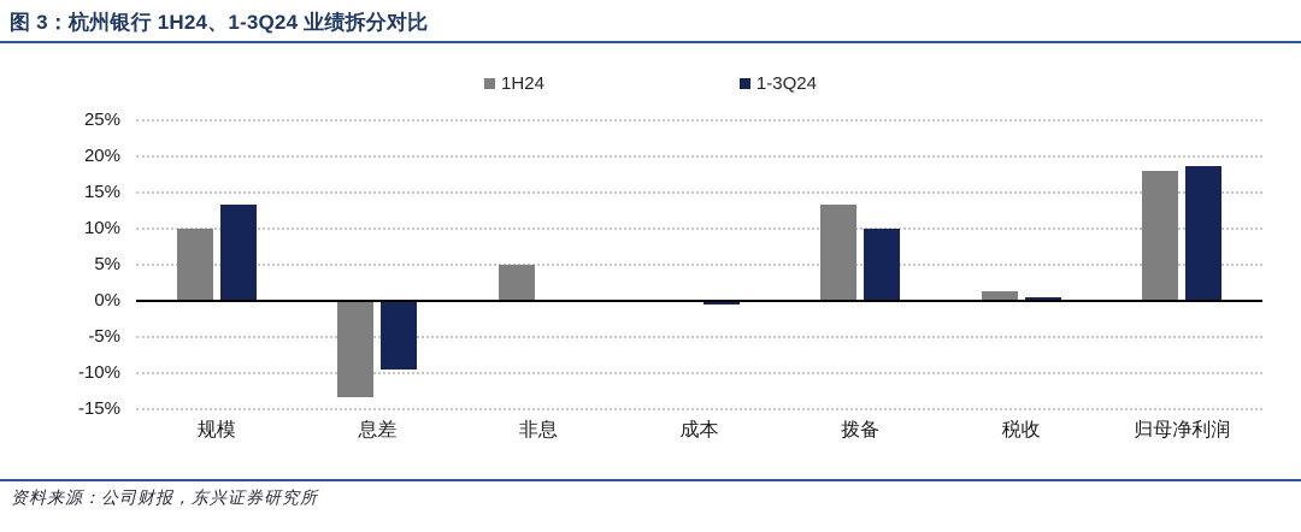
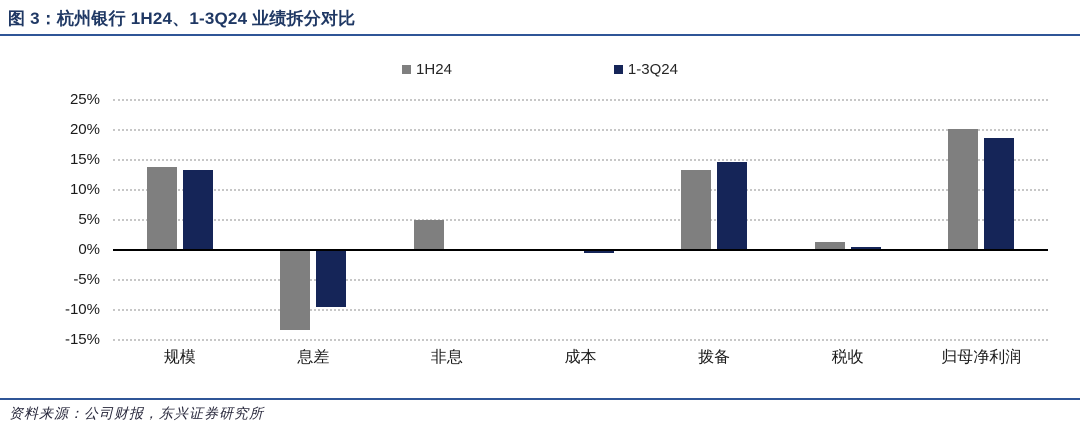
1H24/规模: 10% -> 14%
1-3Q24/拨备: 10% -> 15%
1H24/归母净利润: 18% -> 20%
